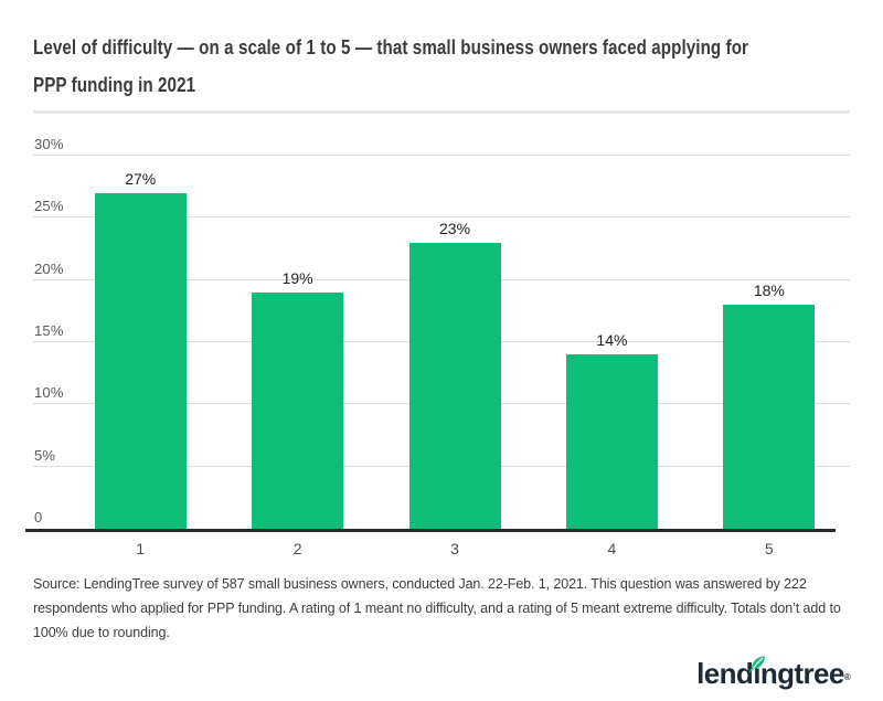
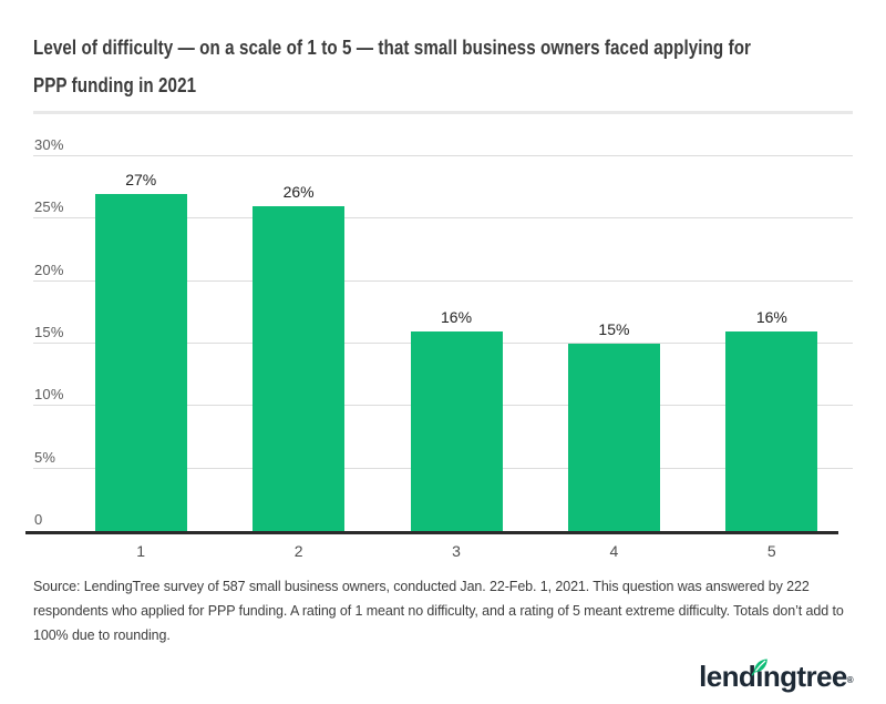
2: 19% -> 26%
3: 23% -> 16%
4: 14% -> 15%
5: 18% -> 16%
